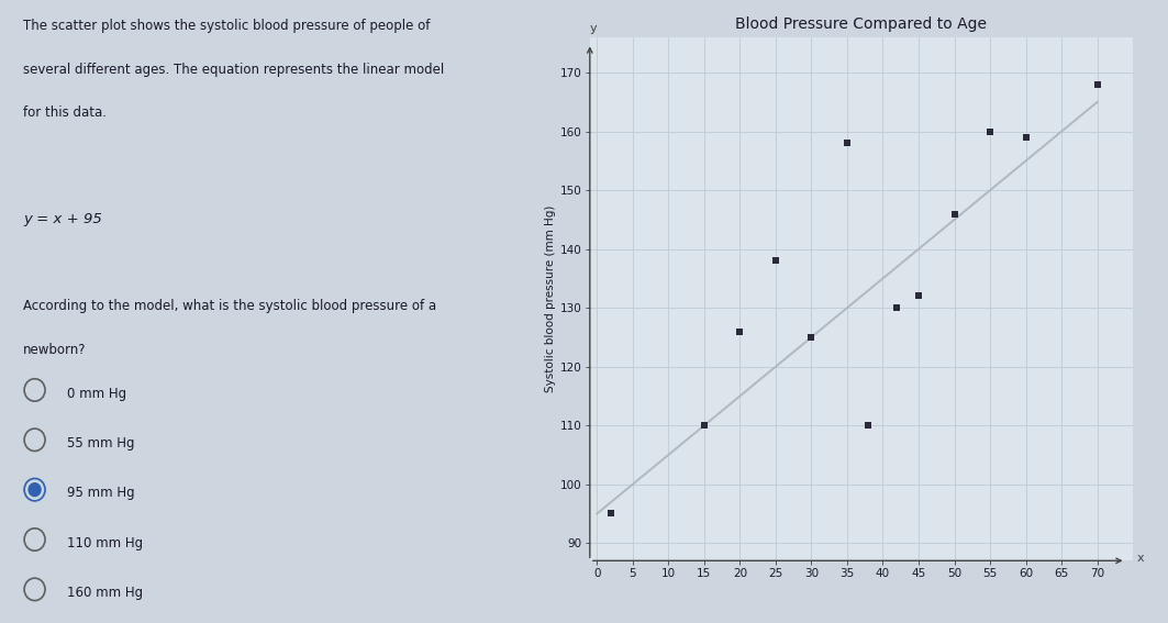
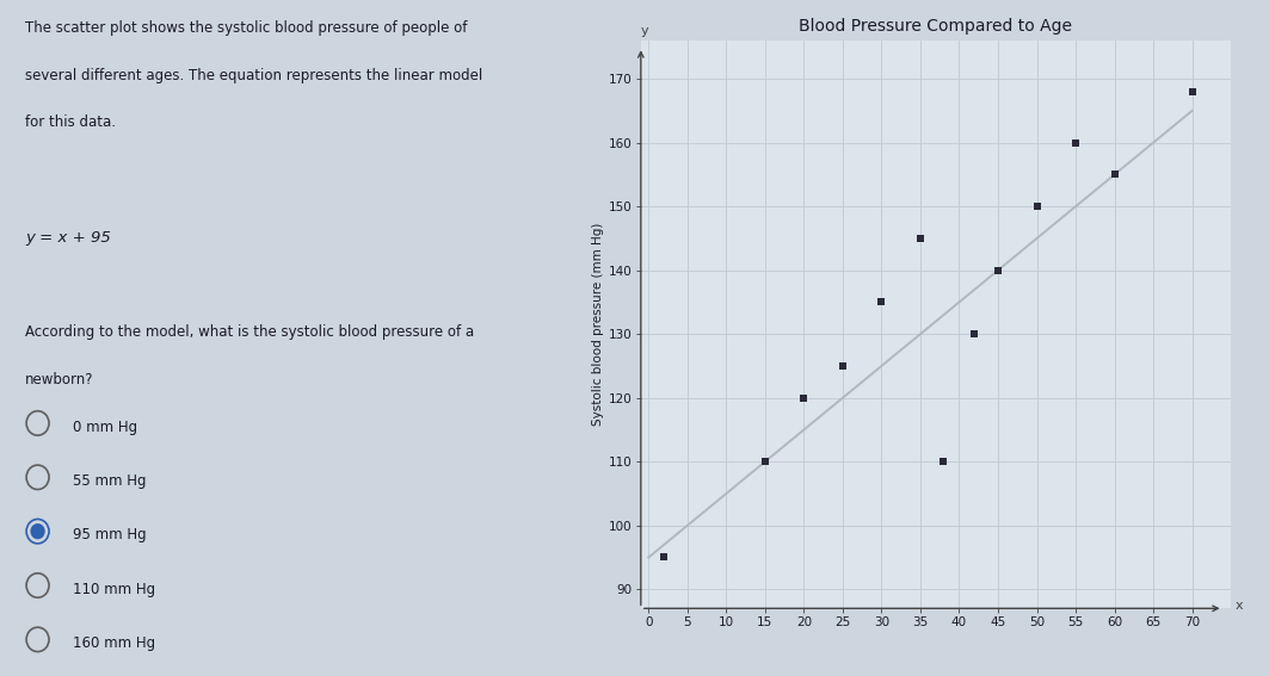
20: 126 -> 120
25: 138 -> 125
30: 125 -> 135
35: 158 -> 145
45: 132 -> 140
50: 146 -> 150
60: 159 -> 155
